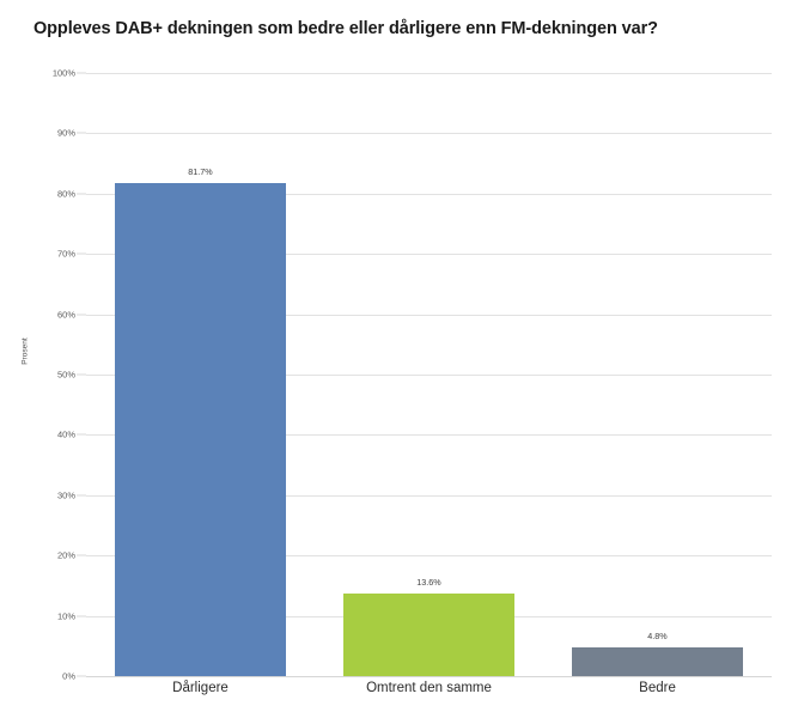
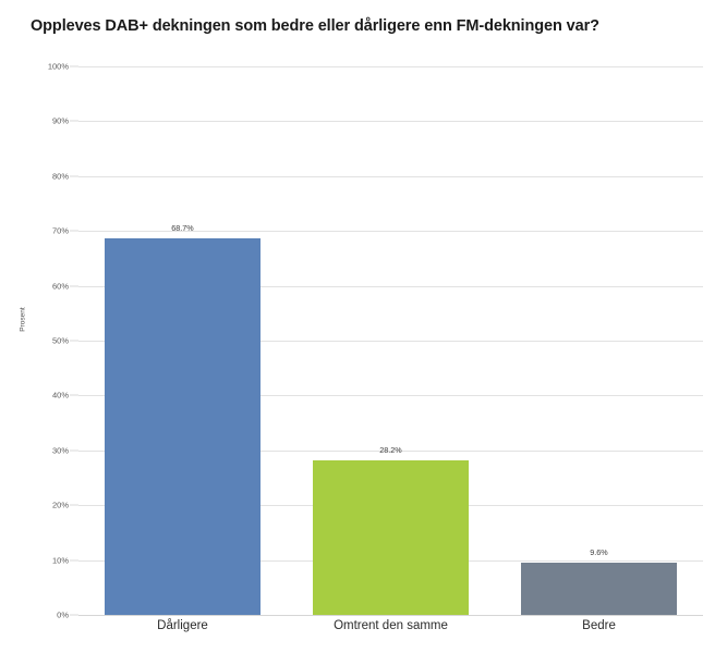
Dårligere: 81.7% -> 68.7%
Omtrent den samme: 13.6% -> 28.2%
Bedre: 4.8% -> 9.6%
